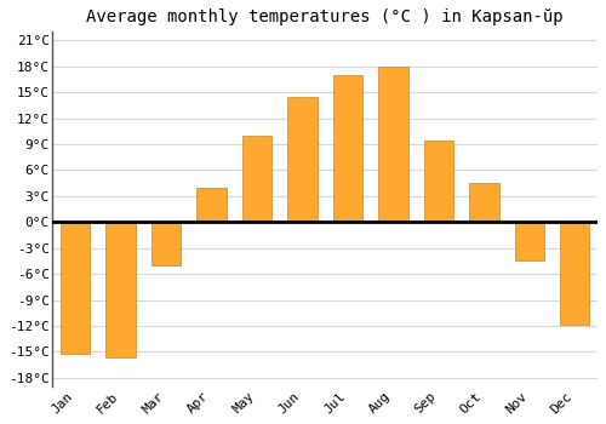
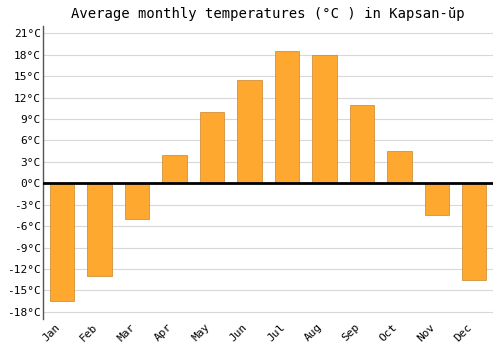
Jan: -15.2°C -> -16.5°C
Feb: -15.6°C -> -13.0°C
Jul: 17.0°C -> 18.5°C
Sep: 9.4°C -> 11.0°C
Dec: -11.8°C -> -13.5°C
